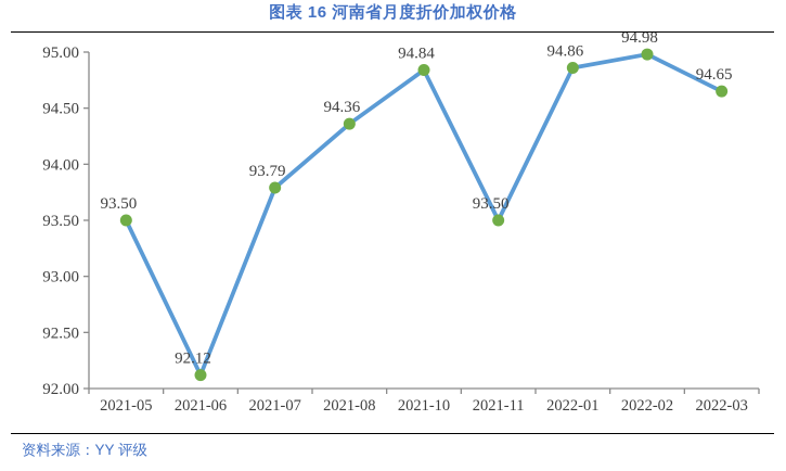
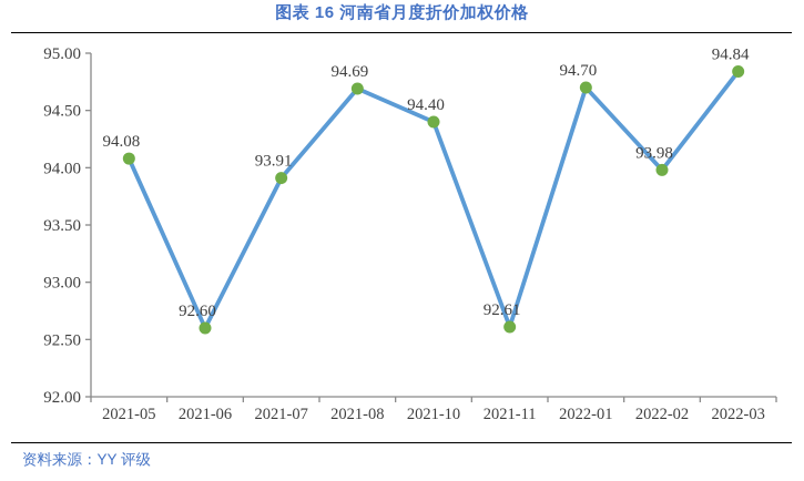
2021-05: 93.50 -> 94.08
2021-06: 92.12 -> 92.60
2021-07: 93.79 -> 93.91
2021-08: 94.36 -> 94.69
2021-10: 94.84 -> 94.40
2021-11: 93.50 -> 92.61
2022-01: 94.86 -> 94.70
2022-02: 94.98 -> 93.98
2022-03: 94.65 -> 94.84
